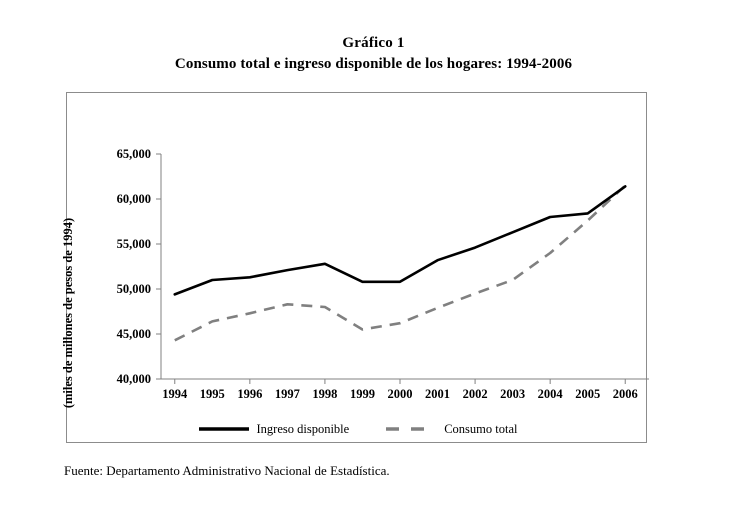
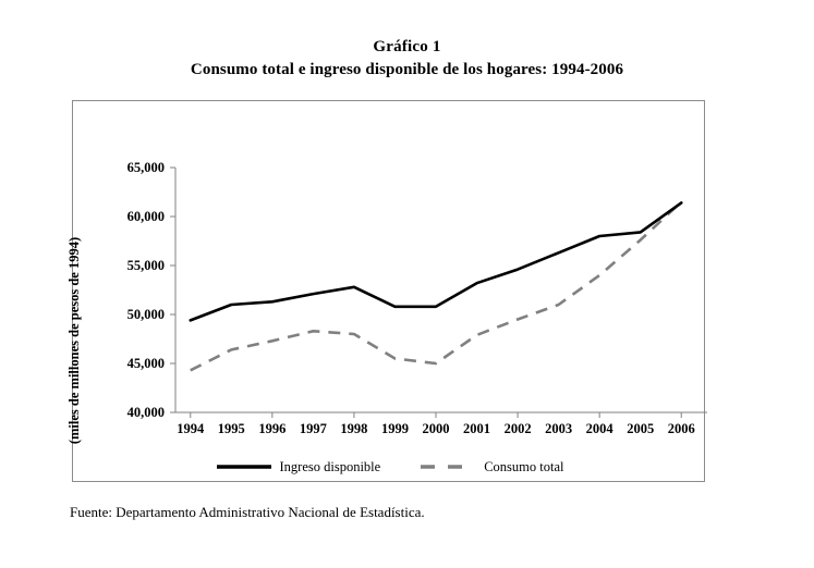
Consumo total/2000: 46000 -> 45000
